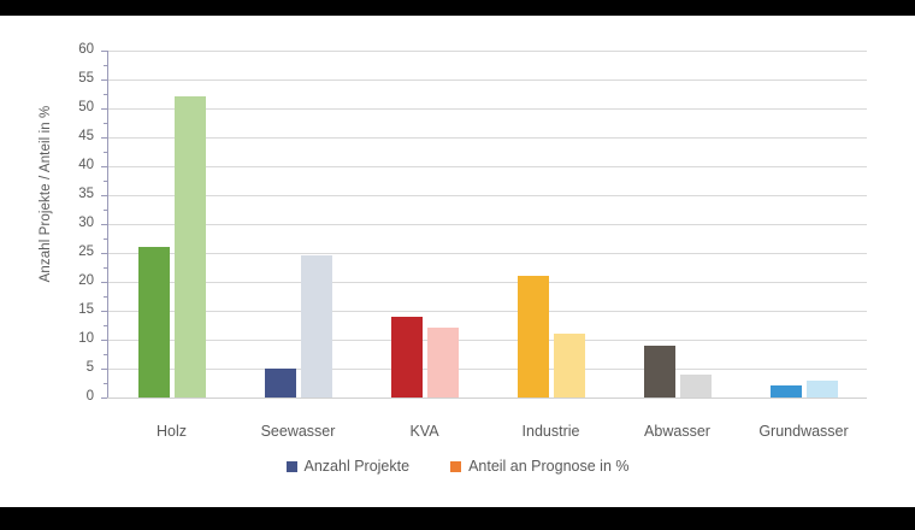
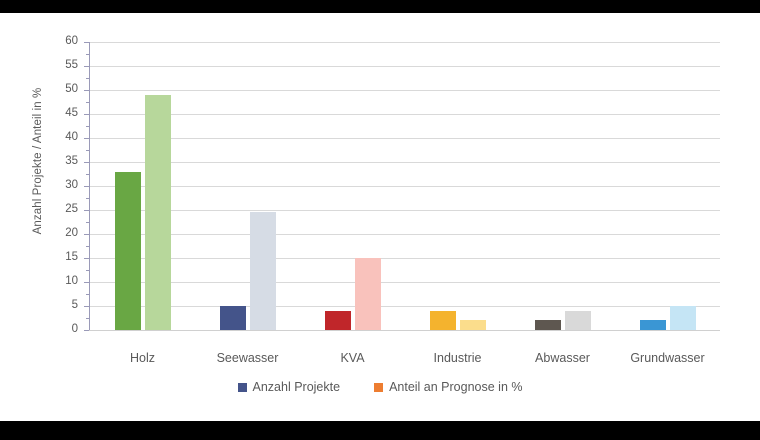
Anzahl Projekte/Holz: 26 -> 33
Anteil an Prognose in %/Holz: 52 -> 49
Anzahl Projekte/KVA: 14 -> 4
Anteil an Prognose in %/KVA: 12 -> 15
Anzahl Projekte/Industrie: 21 -> 4
Anteil an Prognose in %/Industrie: 11 -> 2
Anzahl Projekte/Abwasser: 9 -> 2
Anteil an Prognose in %/Grundwasser: 3 -> 5
